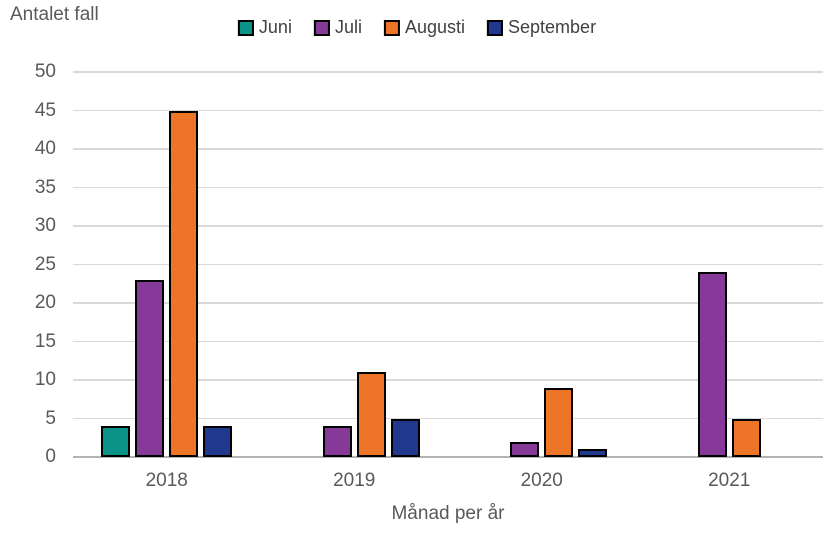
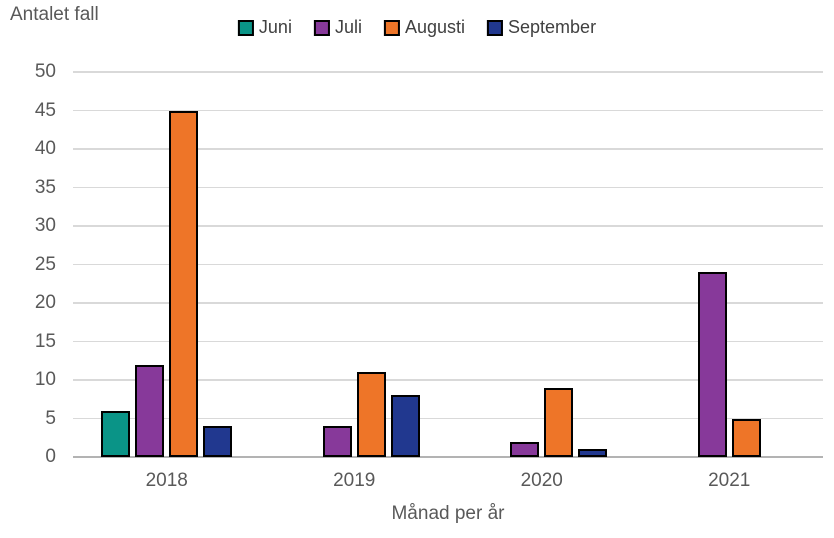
Juni/2018: 4 -> 6
Juli/2018: 23 -> 12
September/2019: 5 -> 8
